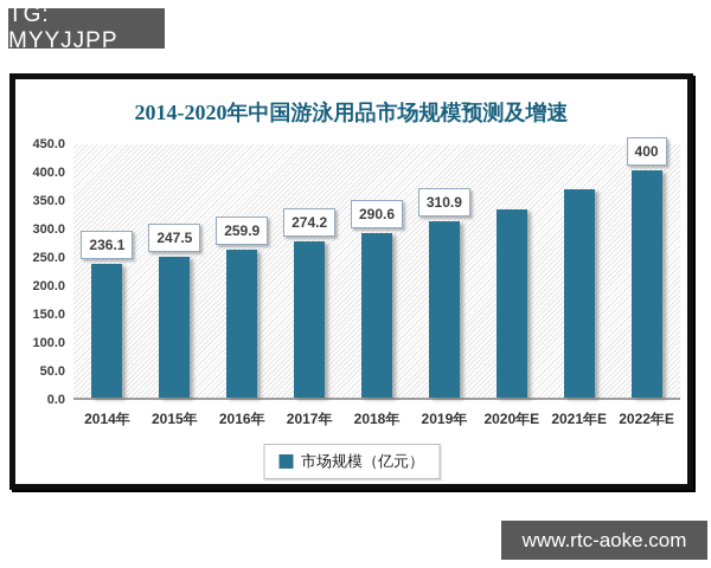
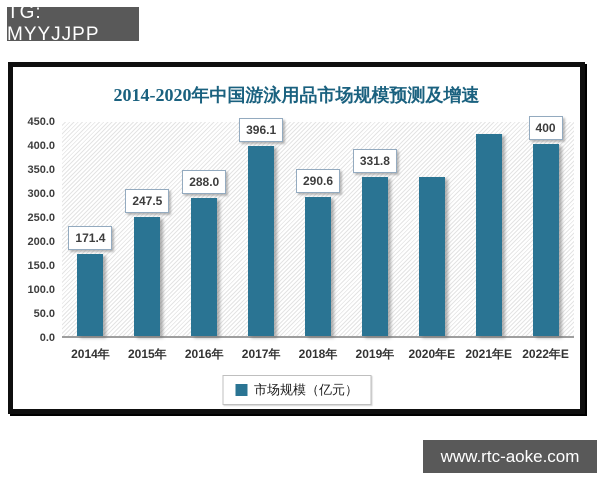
2014年: 236.1 -> 171.4
2016年: 259.9 -> 288.0
2017年: 274.2 -> 396.1
2019年: 310.9 -> 331.8
2021年E: 370 -> 420
